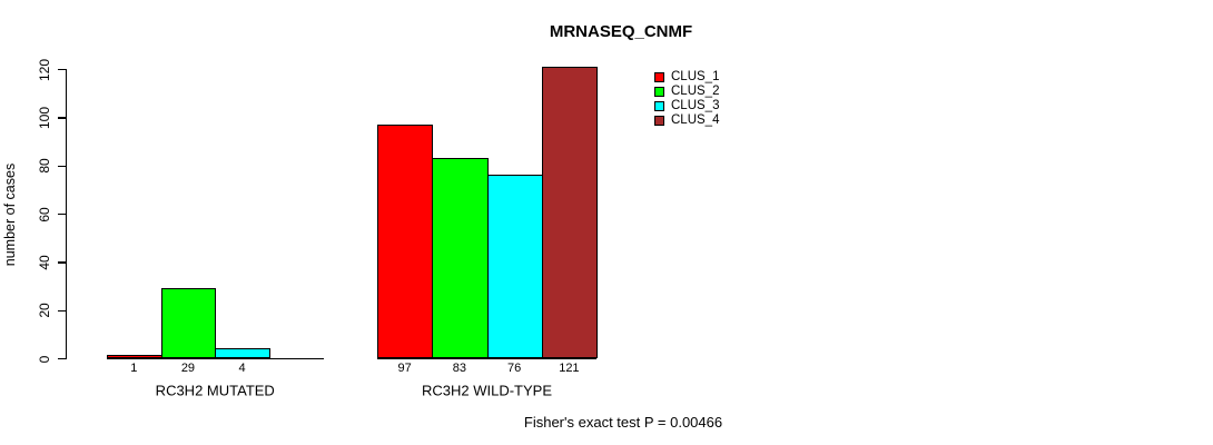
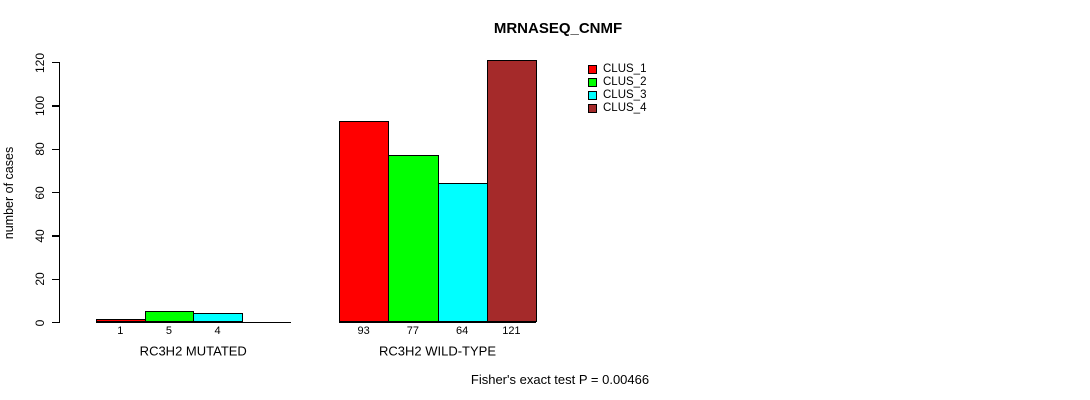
CLUS_2/RC3H2 MUTATED: 29 -> 5
CLUS_1/RC3H2 WILD-TYPE: 97 -> 93
CLUS_2/RC3H2 WILD-TYPE: 83 -> 77
CLUS_3/RC3H2 WILD-TYPE: 76 -> 64
